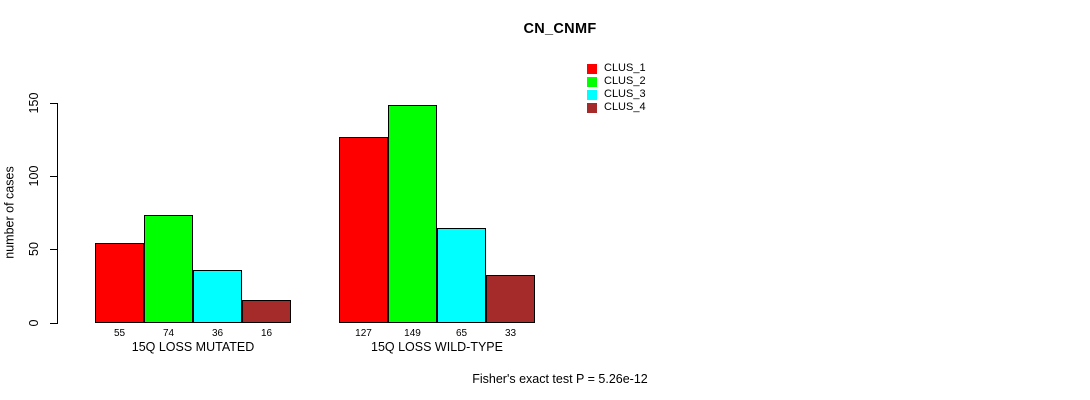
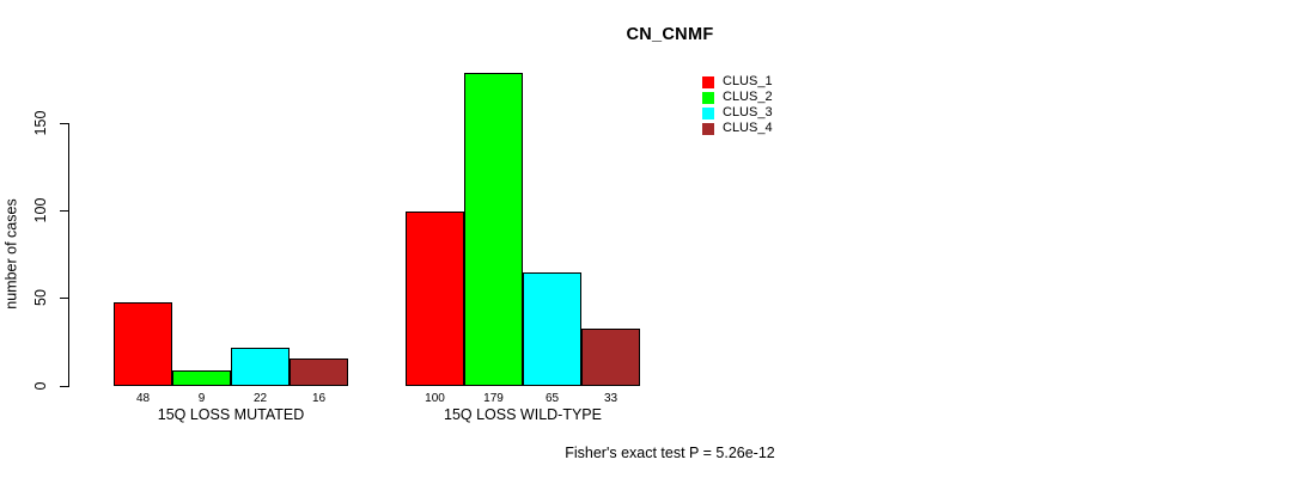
CLUS_1/15Q LOSS MUTATED: 55 -> 48
CLUS_2/15Q LOSS MUTATED: 74 -> 9
CLUS_3/15Q LOSS MUTATED: 36 -> 22
CLUS_1/15Q LOSS WILD-TYPE: 127 -> 100
CLUS_2/15Q LOSS WILD-TYPE: 149 -> 179
